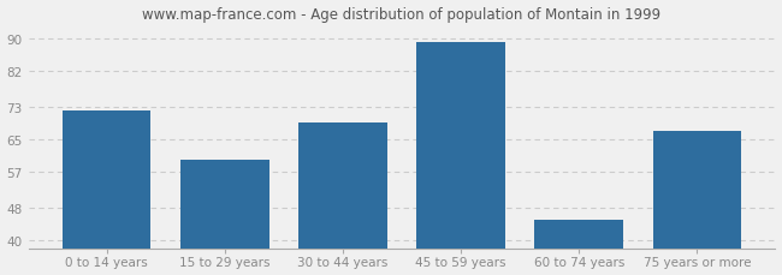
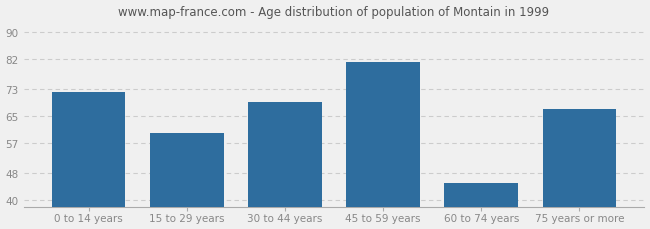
45 to 59 years: 89 -> 81
